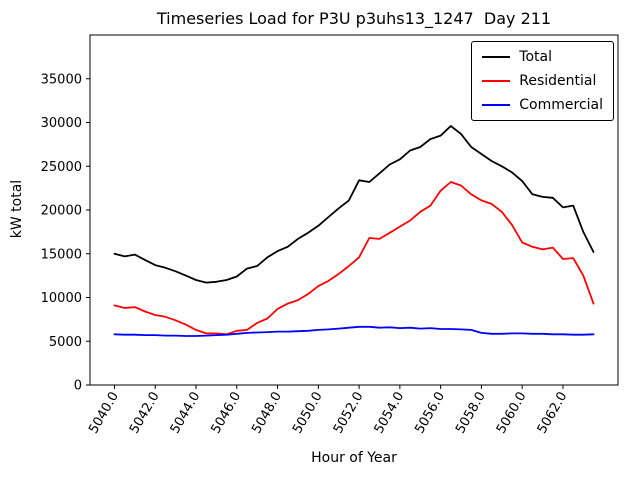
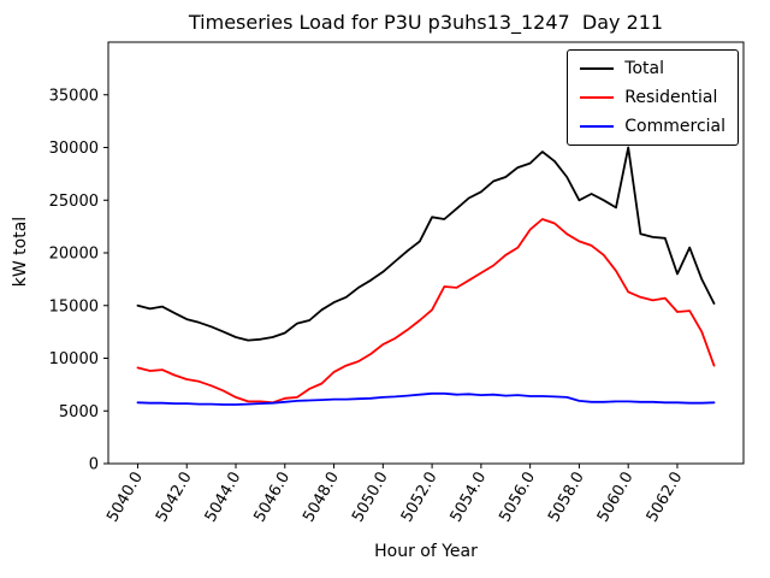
Total/5058.0: 26000 -> 25000
Total/5060.0: 23000 -> 30000
Total/5062.0: 20000 -> 18000
